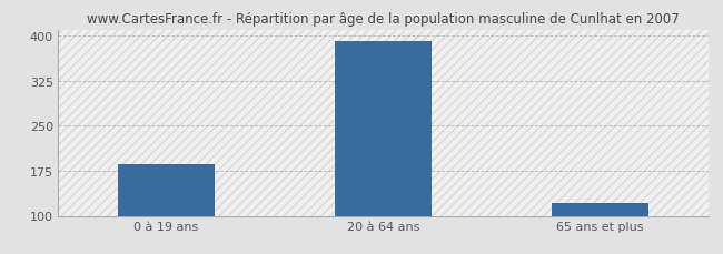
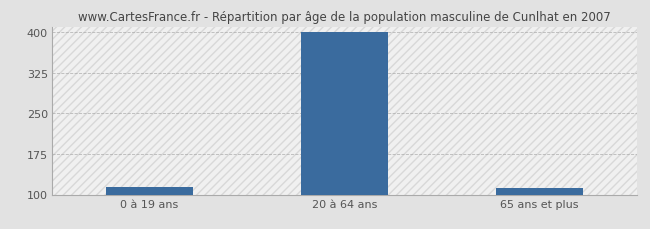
0 à 19 ans: 186 -> 113
20 à 64 ans: 390 -> 400
65 ans et plus: 122 -> 112
